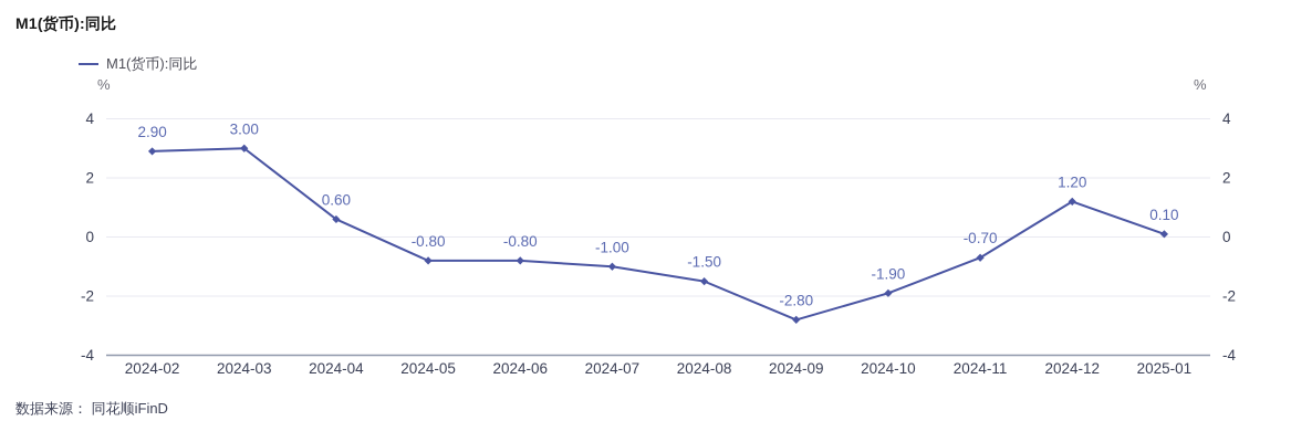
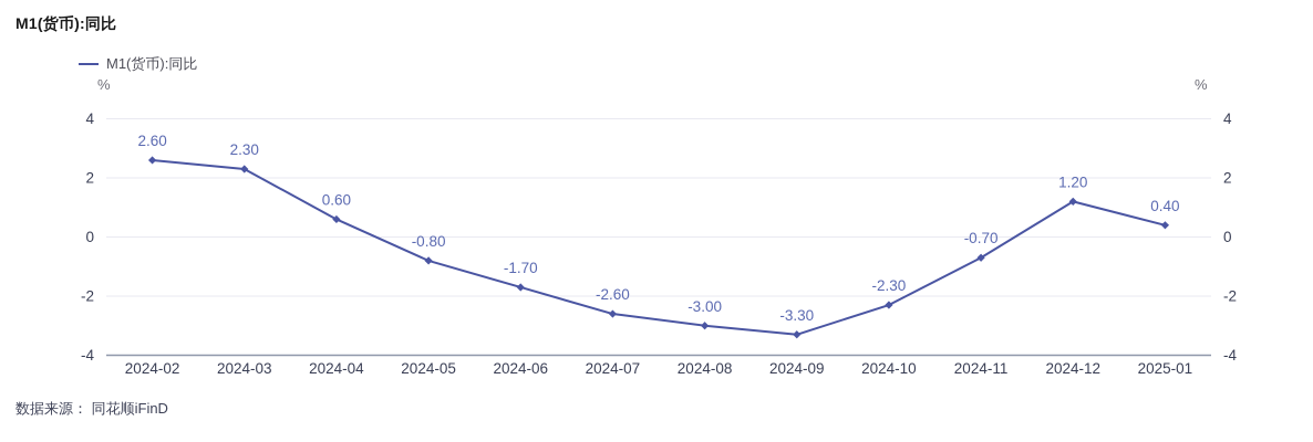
2024-02: 2.90 -> 2.60
2024-03: 3.00 -> 2.30
2024-06: -0.80 -> -1.70
2024-07: -1.00 -> -2.60
2024-08: -1.50 -> -3.00
2024-09: -2.80 -> -3.30
2024-10: -1.90 -> -2.30
2025-01: 0.10 -> 0.40
